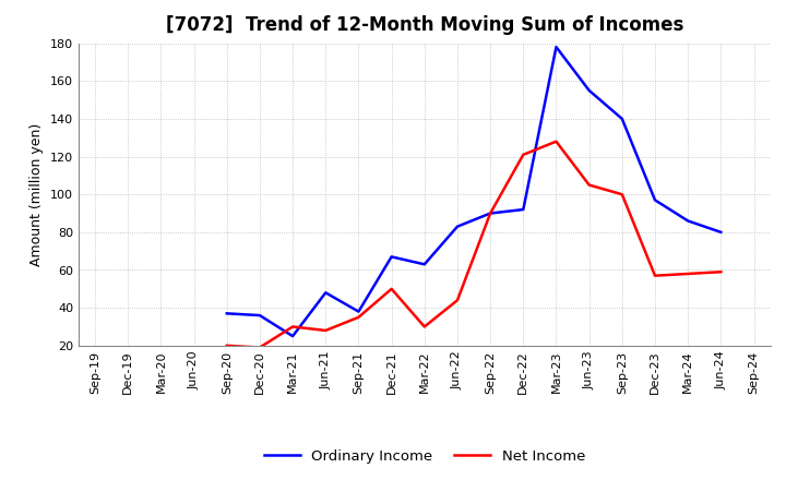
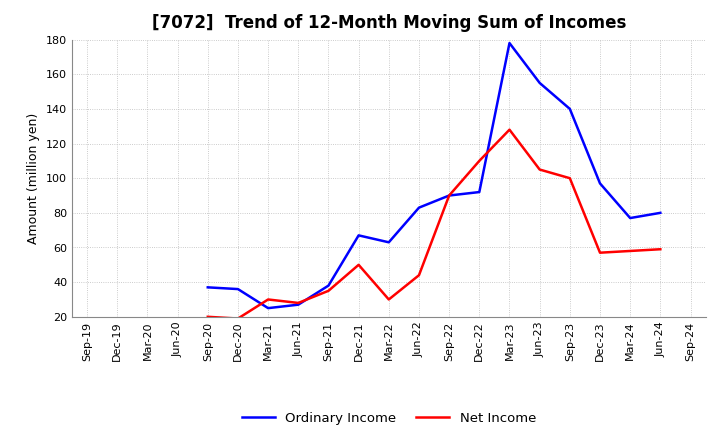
Ordinary Income/Jun-21: 48 -> 27
Net Income/Dec-22: 121 -> 110
Ordinary Income/Mar-24: 86 -> 77
